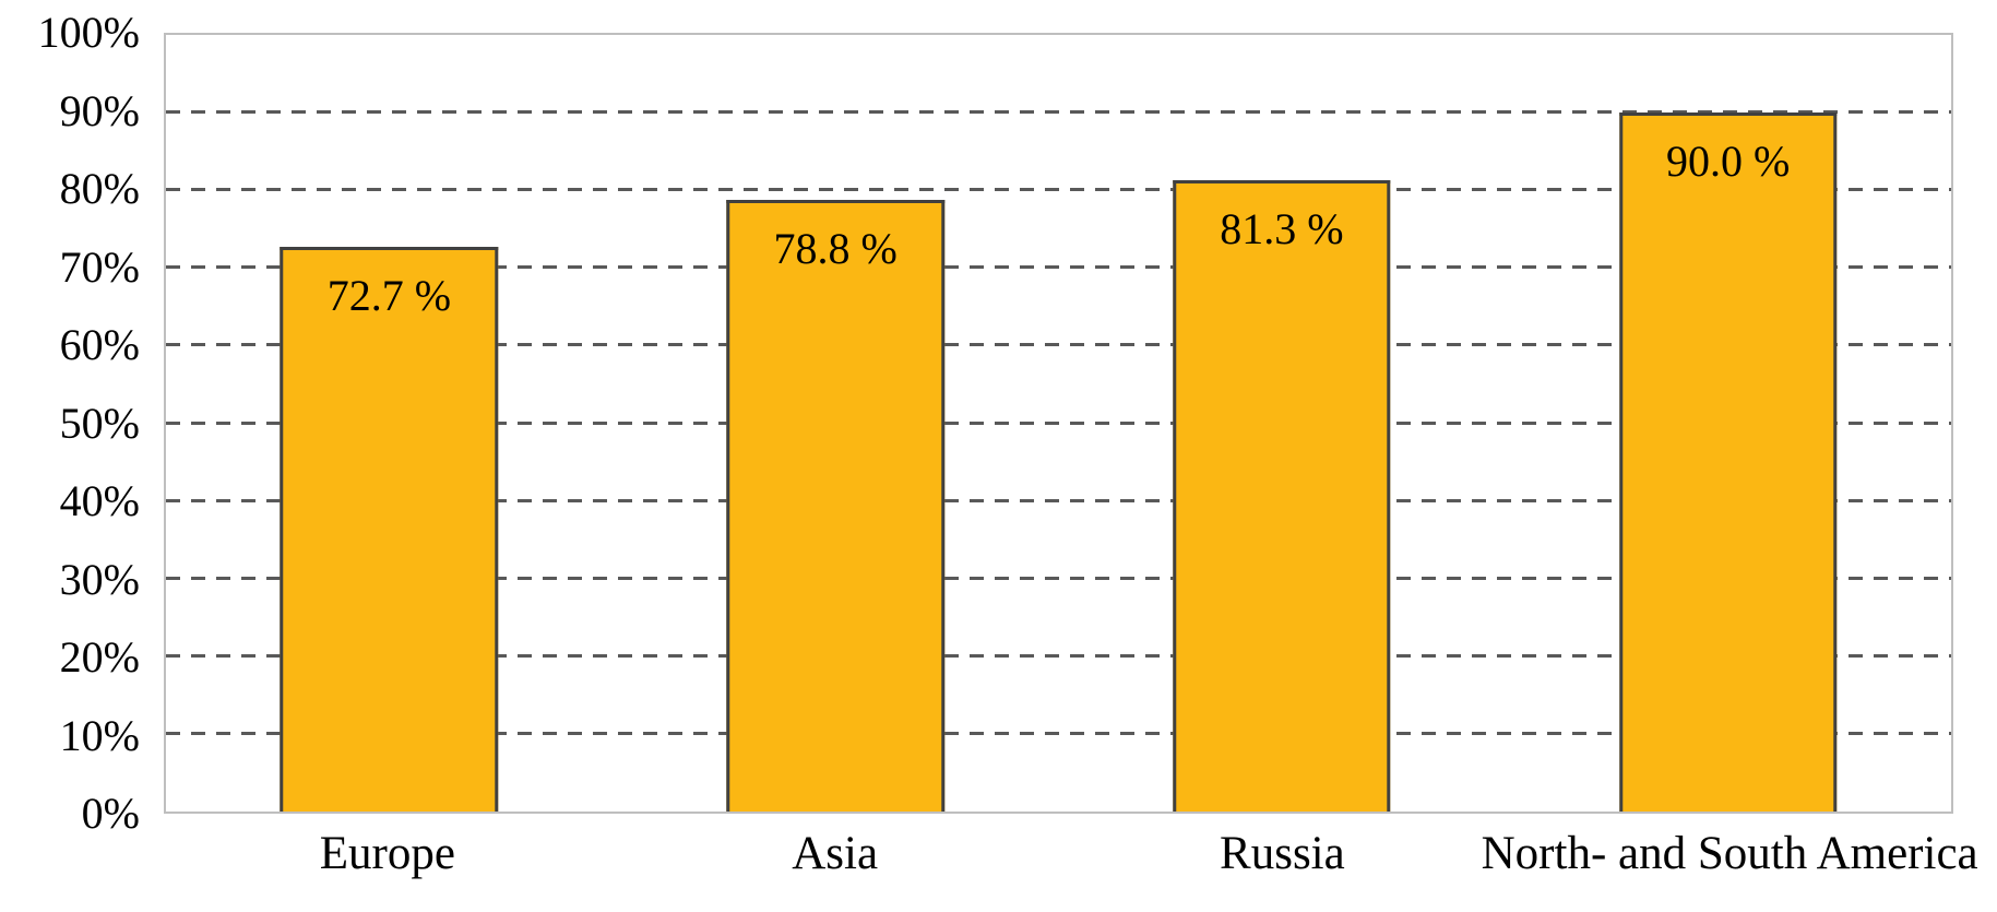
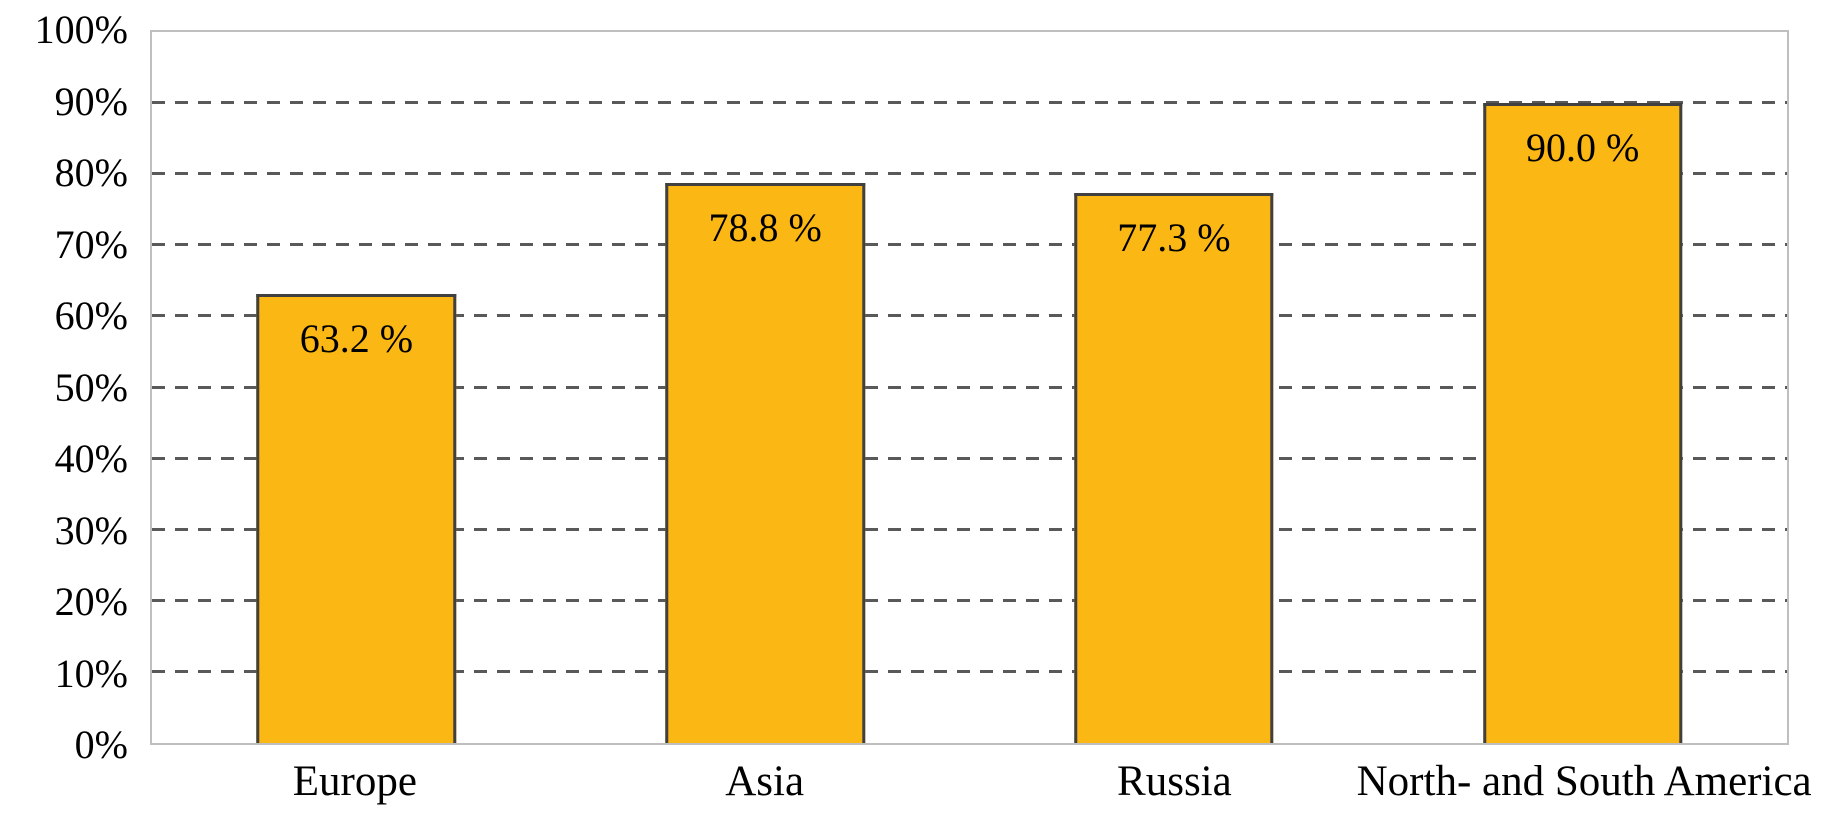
Europe: 72.7 -> 63.2
Russia: 81.3 -> 77.3
